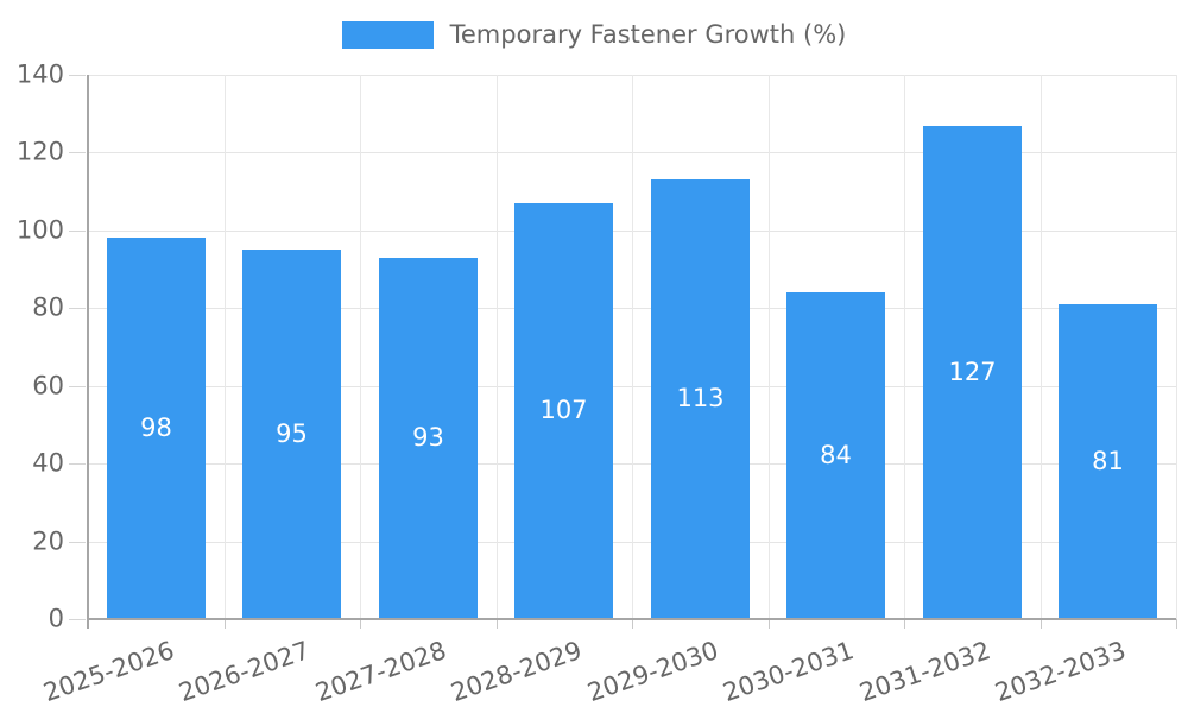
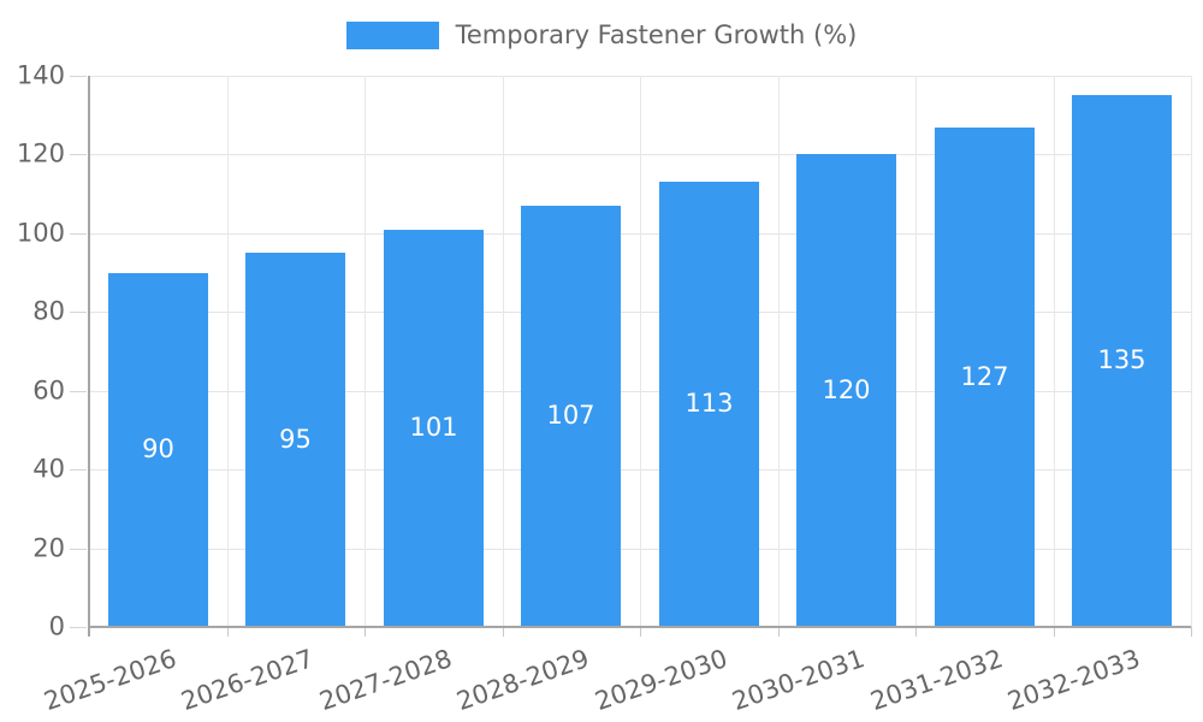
2025-2026: 98 -> 90
2027-2028: 93 -> 101
2030-2031: 84 -> 120
2032-2033: 81 -> 135
